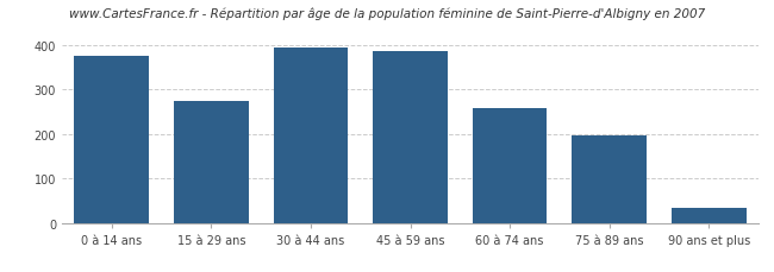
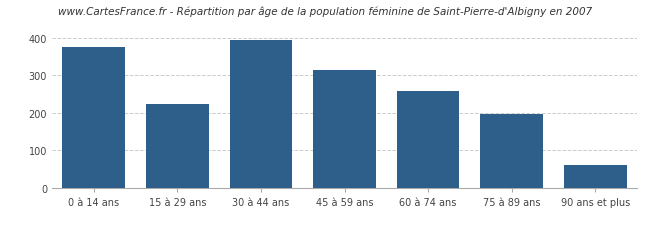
15 à 29 ans: 275 -> 225
45 à 59 ans: 388 -> 315
90 ans et plus: 35 -> 60
